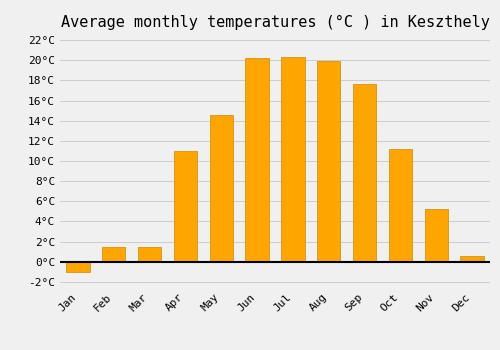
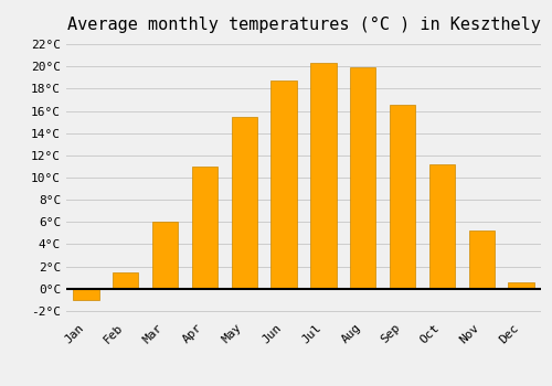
Mar: 1.5°C -> 6.0°C
May: 14.6°C -> 15.5°C
Jun: 20.2°C -> 18.7°C
Sep: 17.6°C -> 16.5°C
